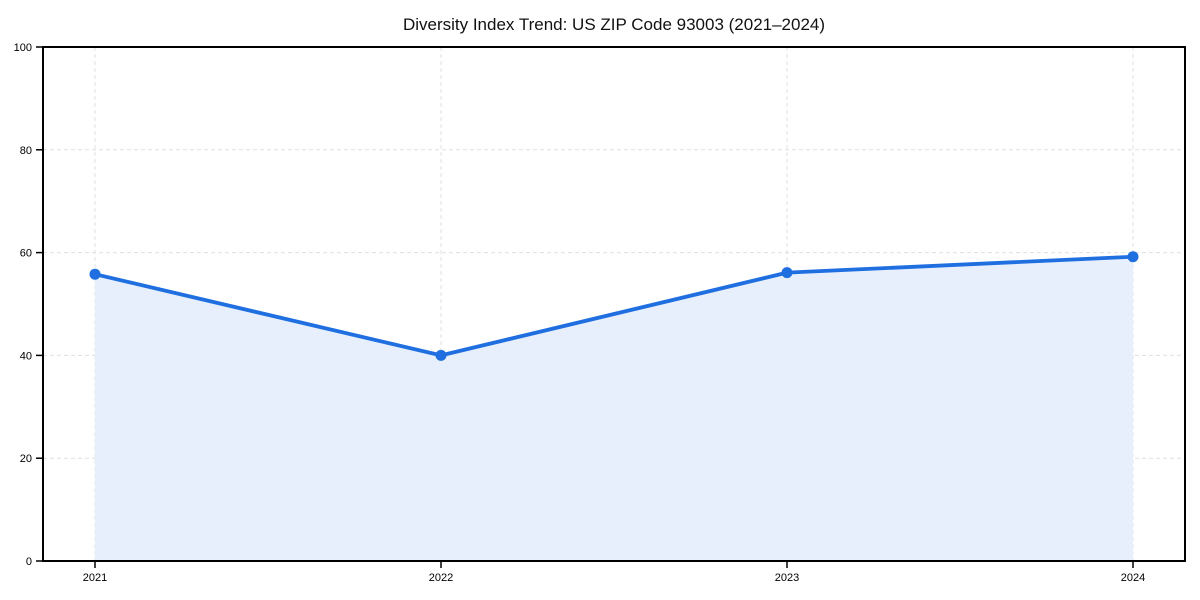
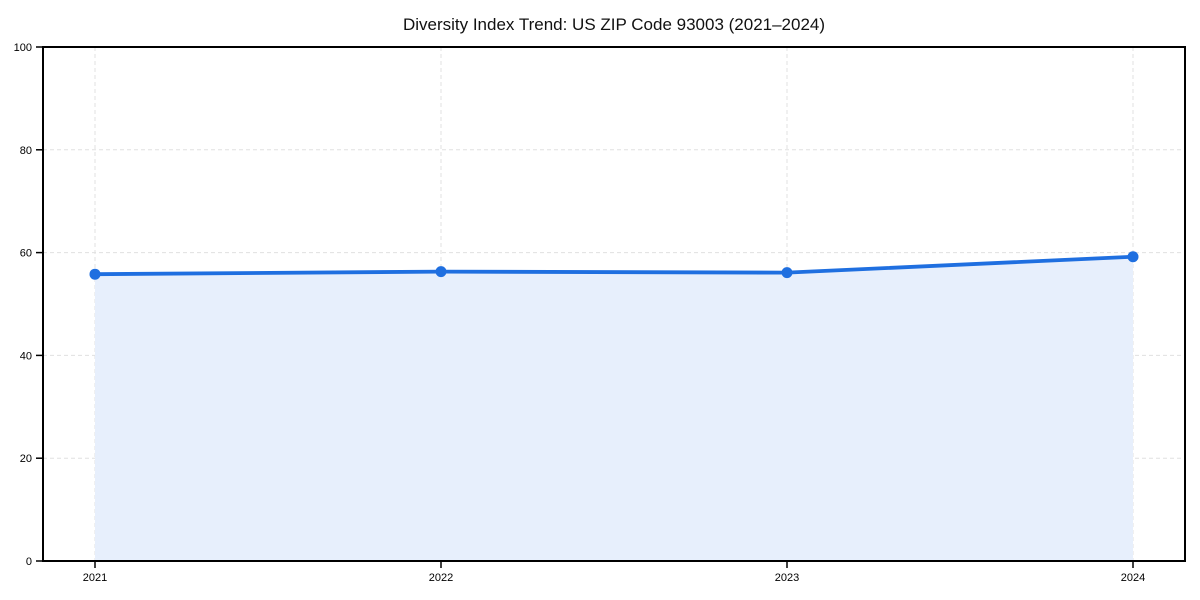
2022: 40 -> 56
